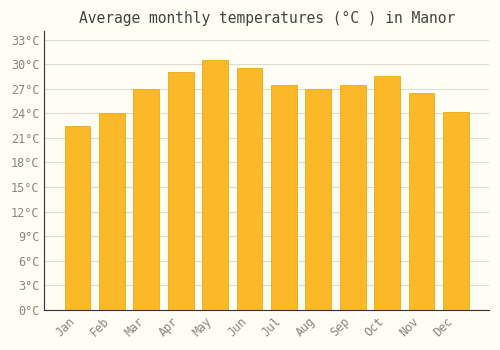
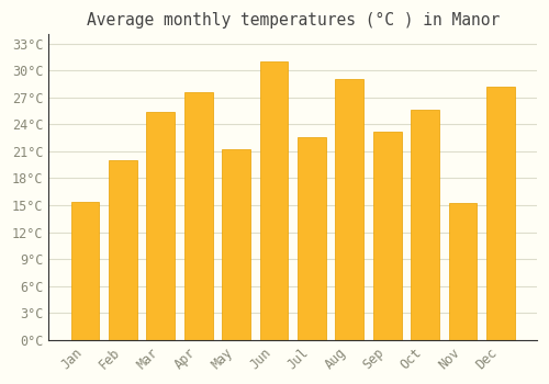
Jan: 22.5°C -> 15.4°C
Feb: 24.0°C -> 20.0°C
Mar: 27.0°C -> 25.4°C
Apr: 29.0°C -> 27.6°C
May: 30.5°C -> 21.2°C
Jun: 29.5°C -> 31.0°C
Jul: 27.5°C -> 22.6°C
Aug: 27.0°C -> 29.0°C
Sep: 27.5°C -> 23.2°C
Oct: 28.5°C -> 25.6°C
Nov: 26.5°C -> 15.2°C
Dec: 24.2°C -> 28.2°C
